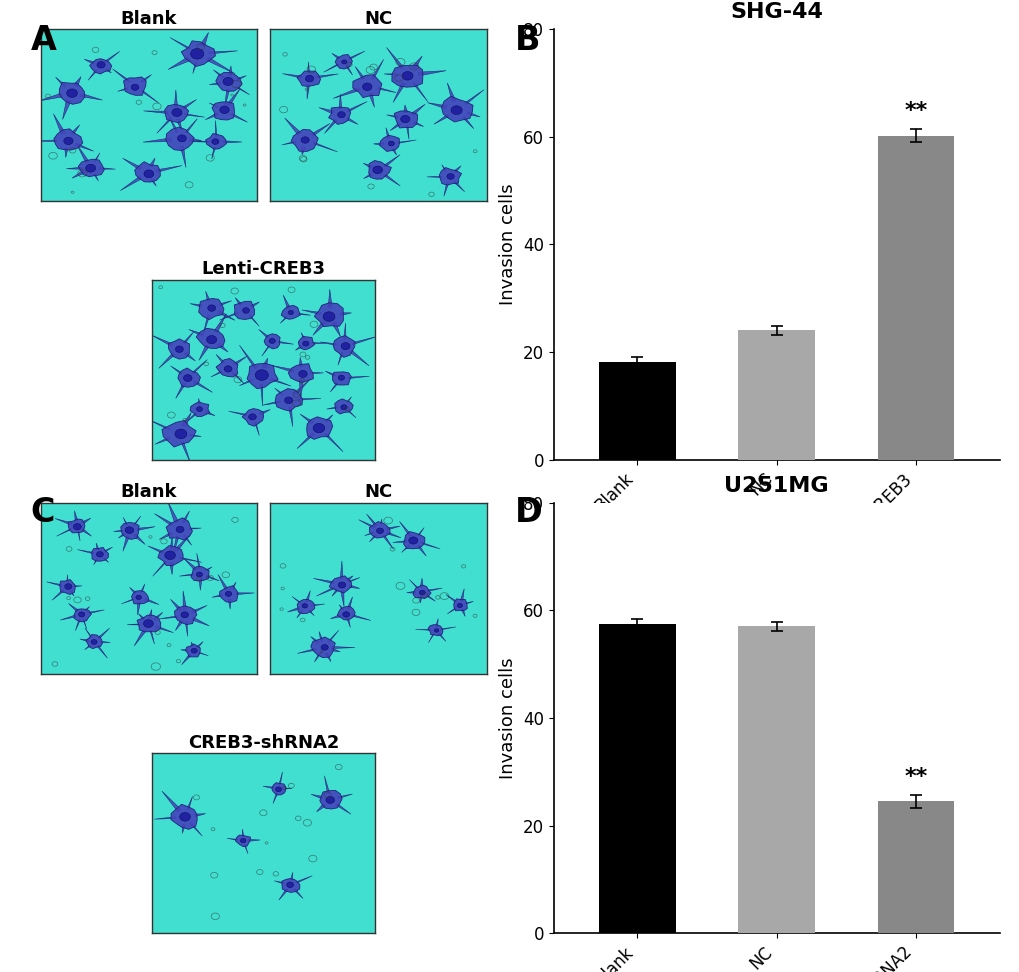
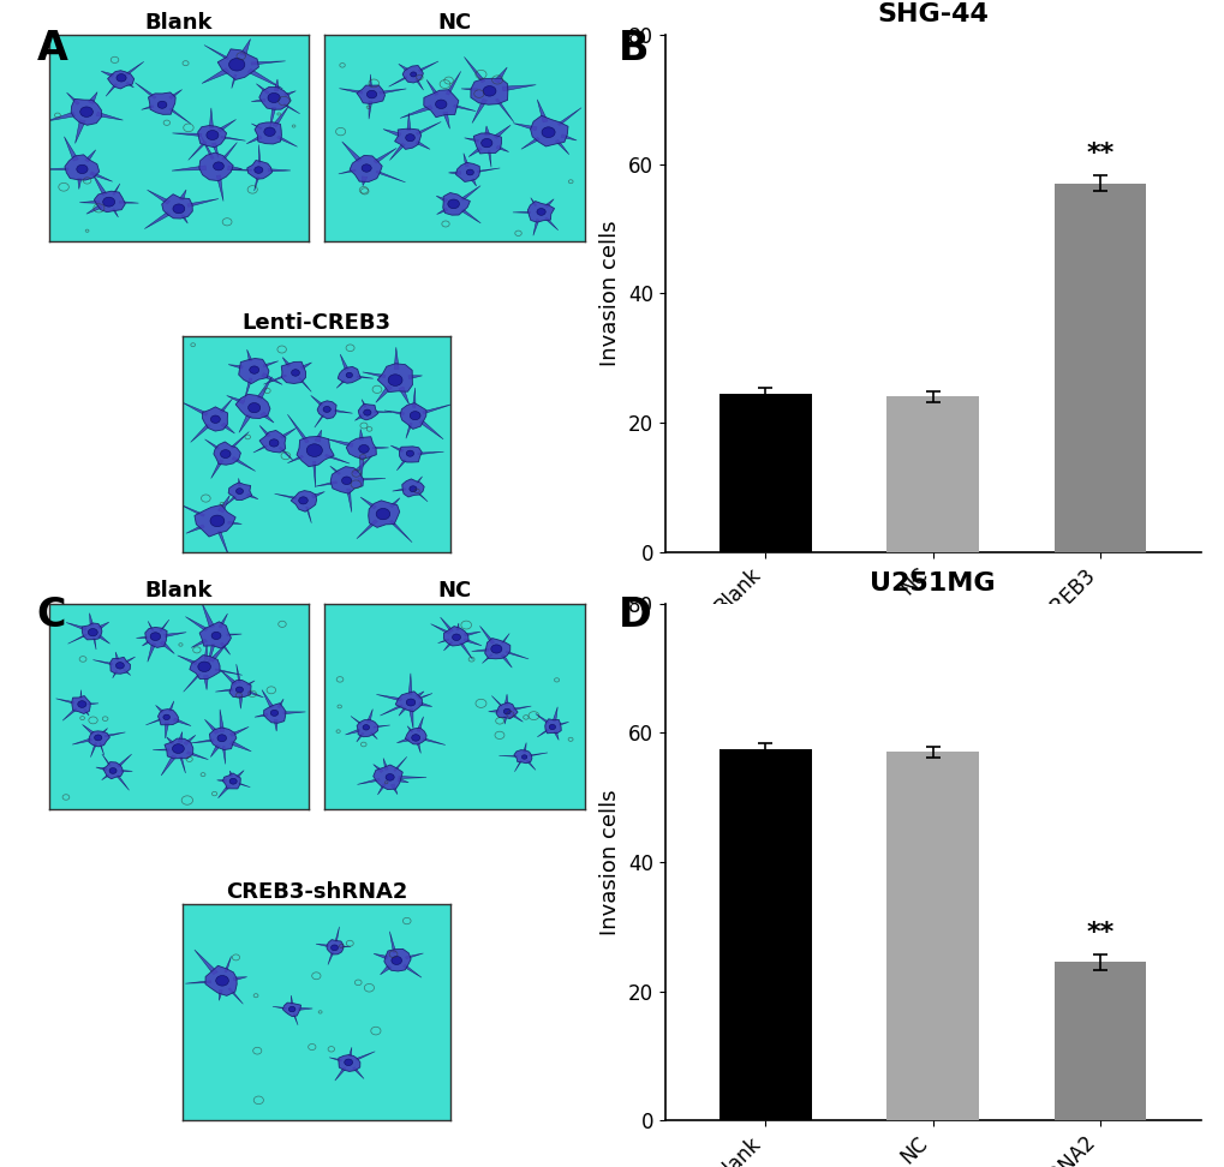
SHG-44/Blank: 18.2 -> 24.5
SHG-44/Lenti-CREB3: 60.2 -> 57.0
